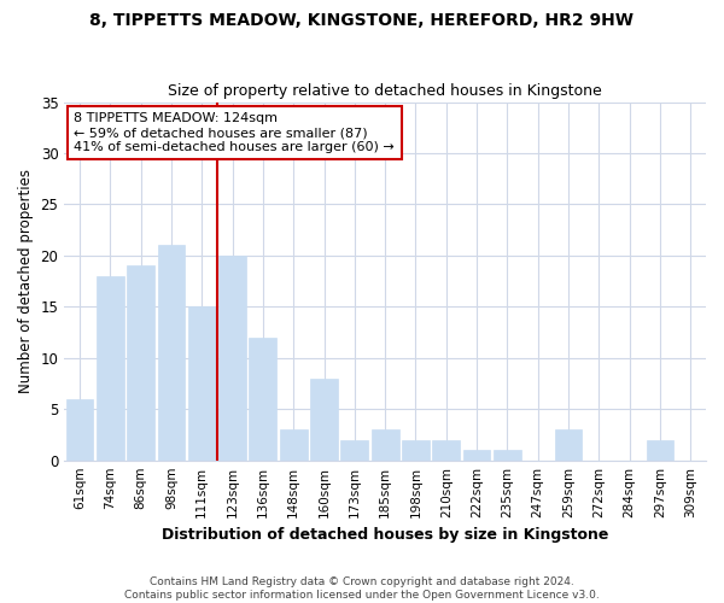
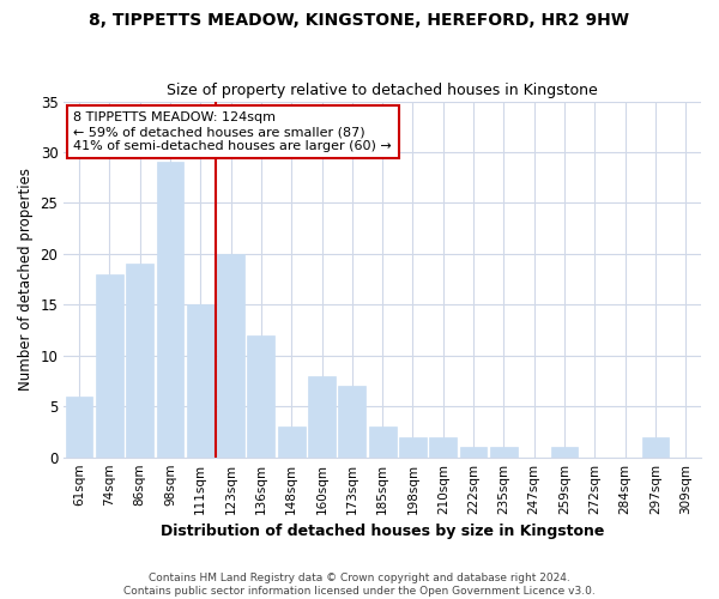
98sqm: 21 -> 29
173sqm: 2 -> 7
259sqm: 3 -> 1
